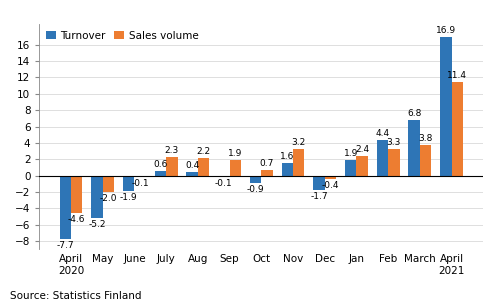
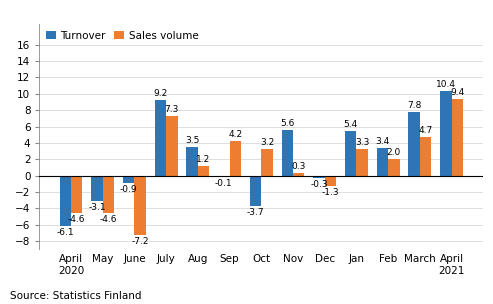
Turnover/April 2020: -7.7 -> -6.1
Turnover/May: -5.2 -> -3.1
Sales volume/May: -2.0 -> -4.6
Turnover/June: -1.9 -> -0.9
Sales volume/June: -0.1 -> -7.2
Turnover/July: 0.6 -> 9.2
Sales volume/July: 2.3 -> 7.3
Turnover/Aug: 0.4 -> 3.5
Sales volume/Aug: 2.2 -> 1.2
Sales volume/Sep: 1.9 -> 4.2
Turnover/Oct: -0.9 -> -3.7
Sales volume/Oct: 0.7 -> 3.2
Turnover/Nov: 1.6 -> 5.6
Sales volume/Nov: 3.2 -> 0.3
Turnover/Dec: -1.7 -> -0.3
Sales volume/Dec: -0.4 -> -1.3
Turnover/Jan: 1.9 -> 5.4
Sales volume/Jan: 2.4 -> 3.3
Turnover/Feb: 4.4 -> 3.4
Sales volume/Feb: 3.3 -> 2.0
Turnover/March: 6.8 -> 7.8
Sales volume/March: 3.8 -> 4.7
Turnover/April 2021: 16.9 -> 10.4
Sales volume/April 2021: 11.4 -> 9.4
